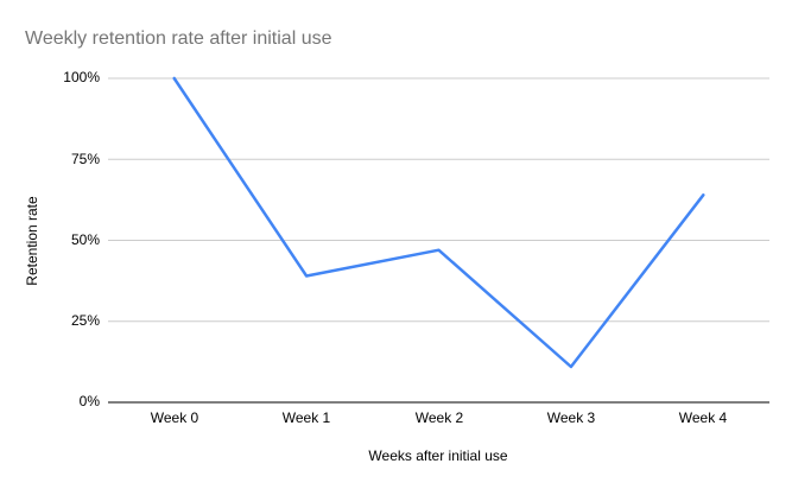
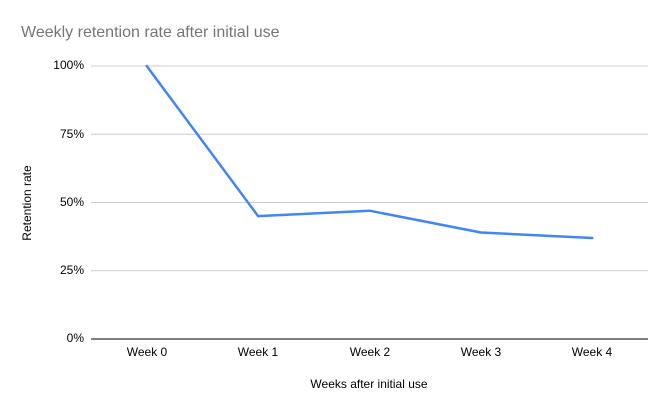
Week 1: 39% -> 45%
Week 3: 11% -> 39%
Week 4: 64% -> 37%
